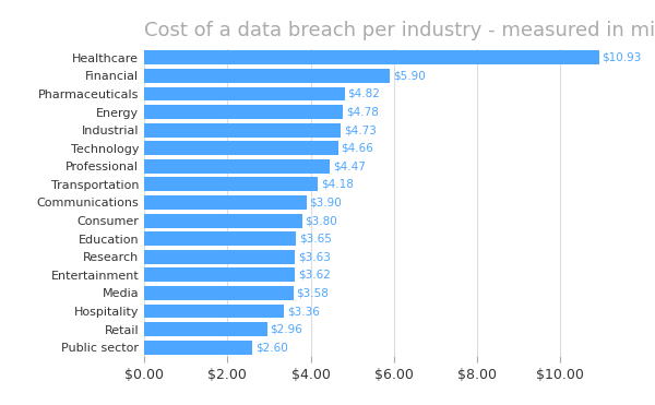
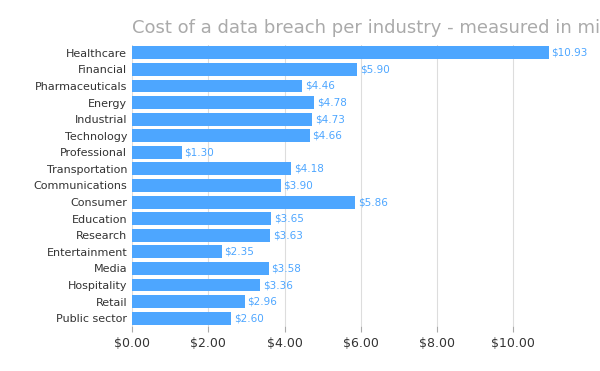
Pharmaceuticals: $4.82 -> $4.46
Professional: $4.47 -> $1.30
Consumer: $3.80 -> $5.86
Entertainment: $3.62 -> $2.35
